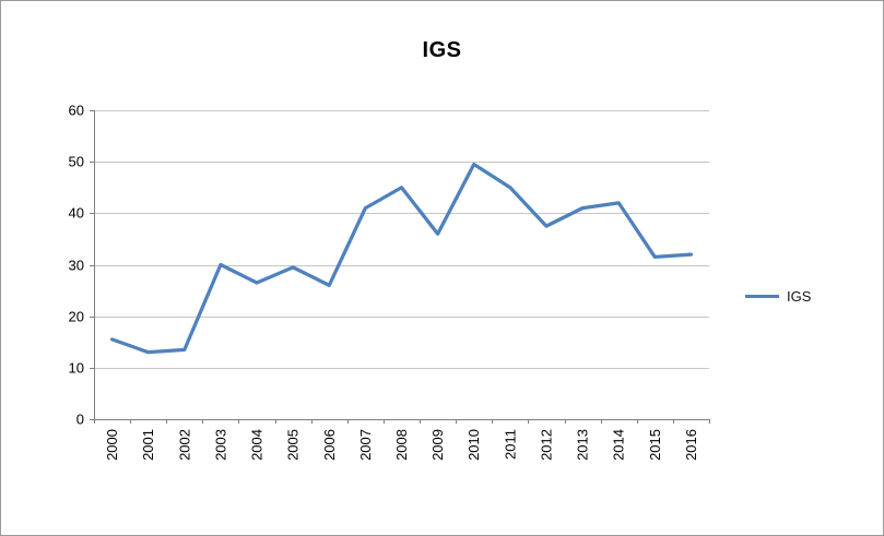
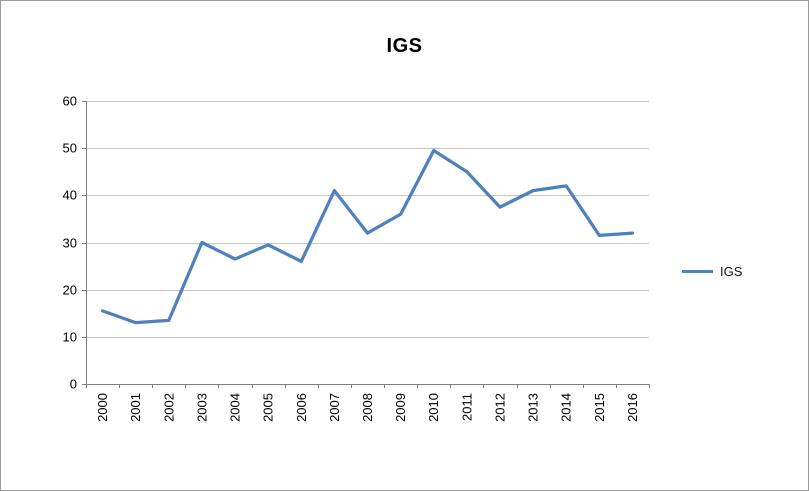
2008: 45 -> 32
